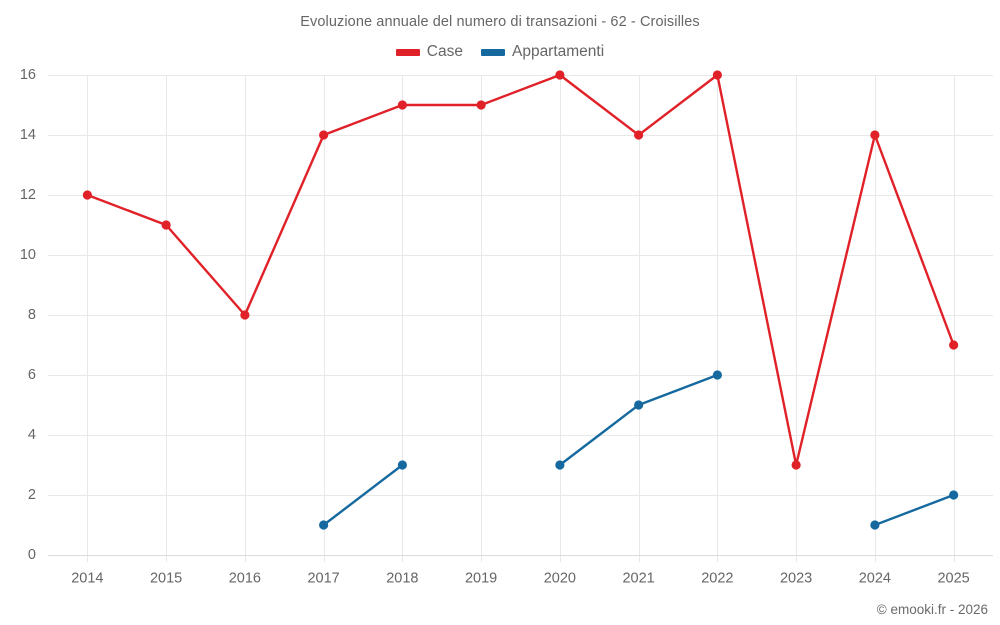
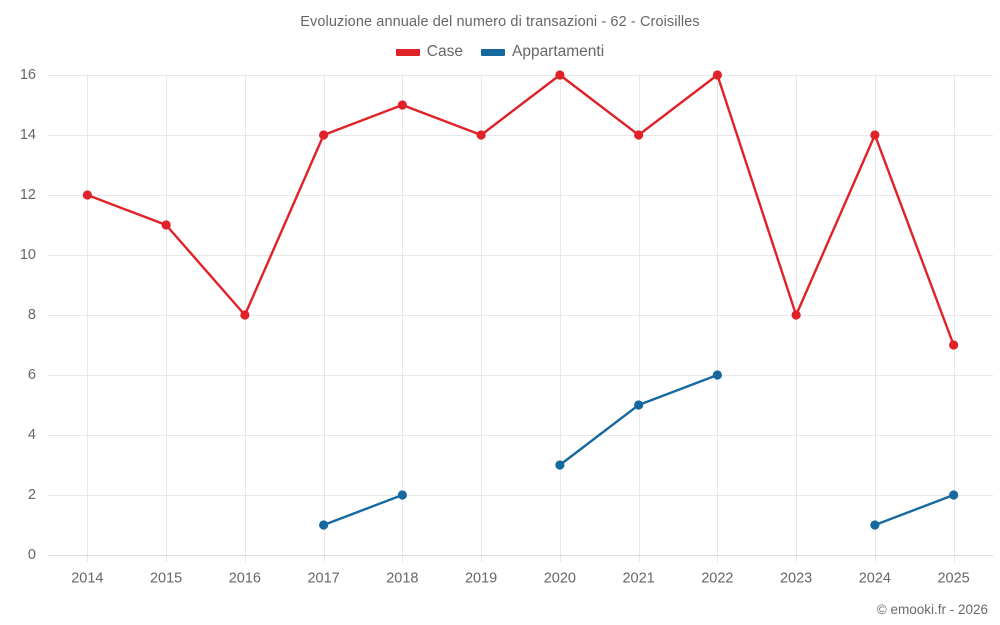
Appartamenti/2018: 3 -> 2
Case/2019: 15 -> 14
Case/2023: 3 -> 8
